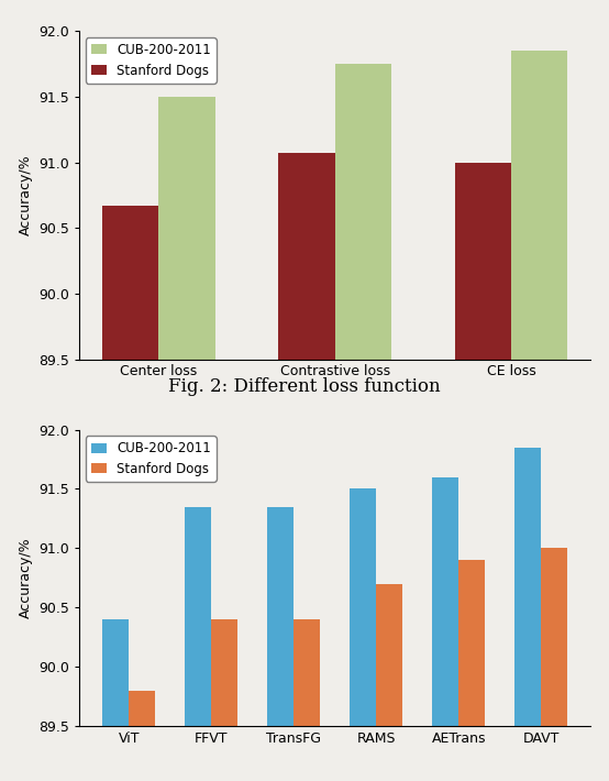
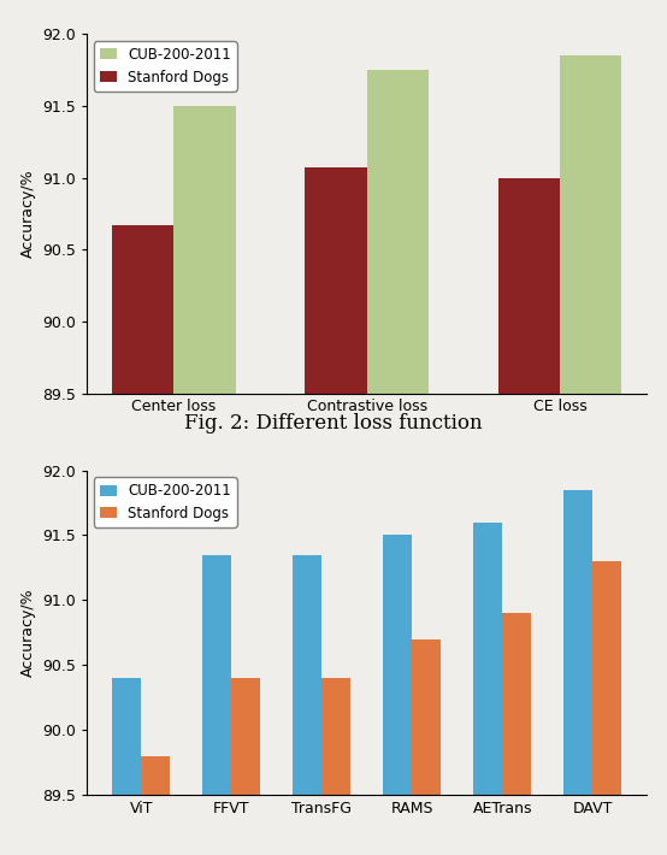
Stanford Dogs/DAVT: 91.0 -> 91.3
